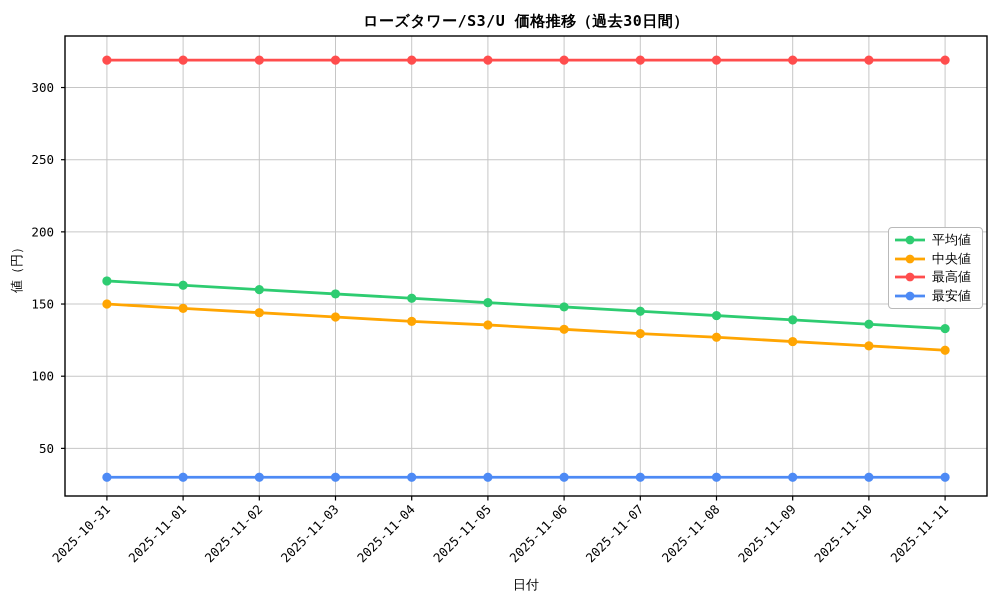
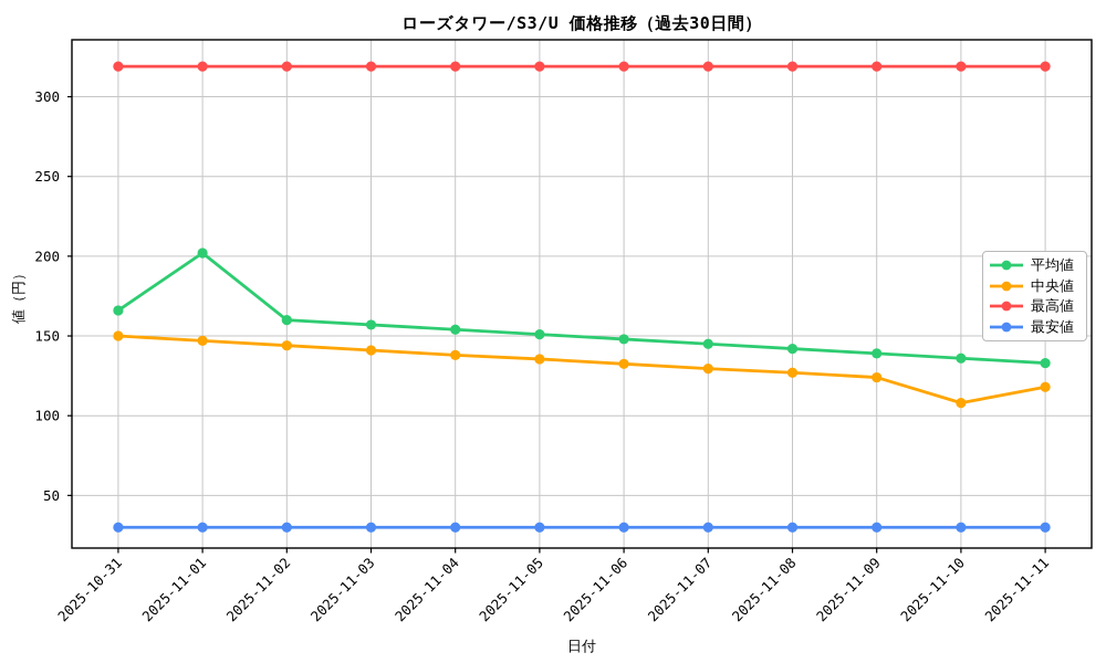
平均値/2025-11-01: 163 -> 202
中央値/2025-11-10: 121 -> 108
